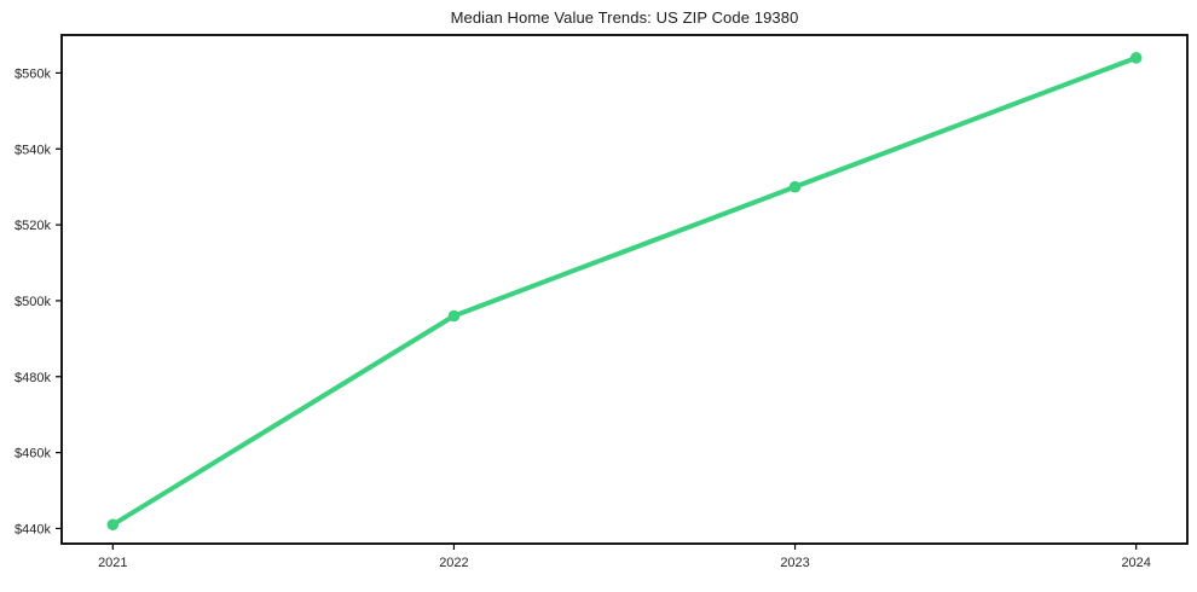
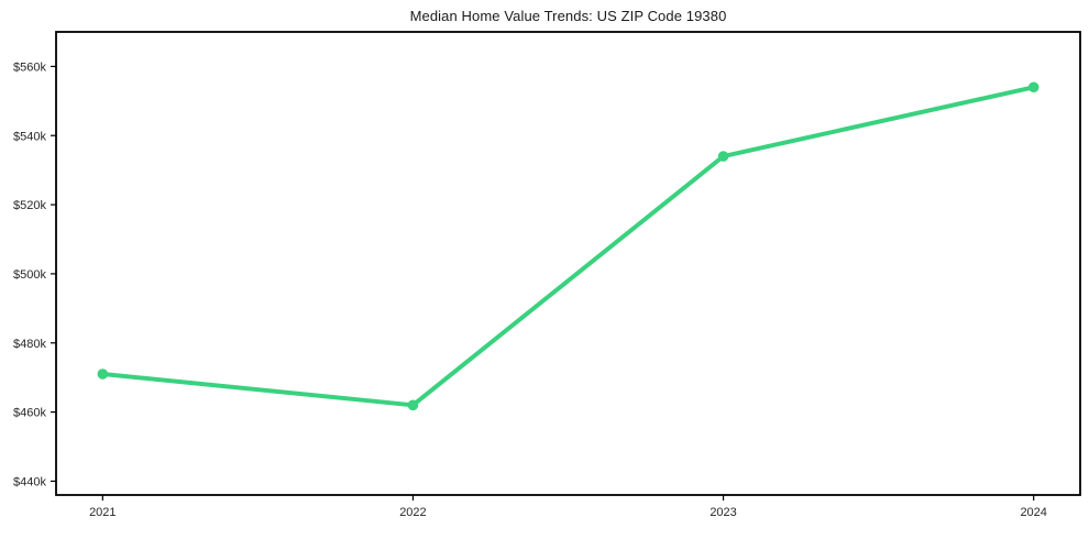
2021: $441k -> $471k
2022: $496k -> $462k
2023: $530k -> $534k
2024: $564k -> $554k
